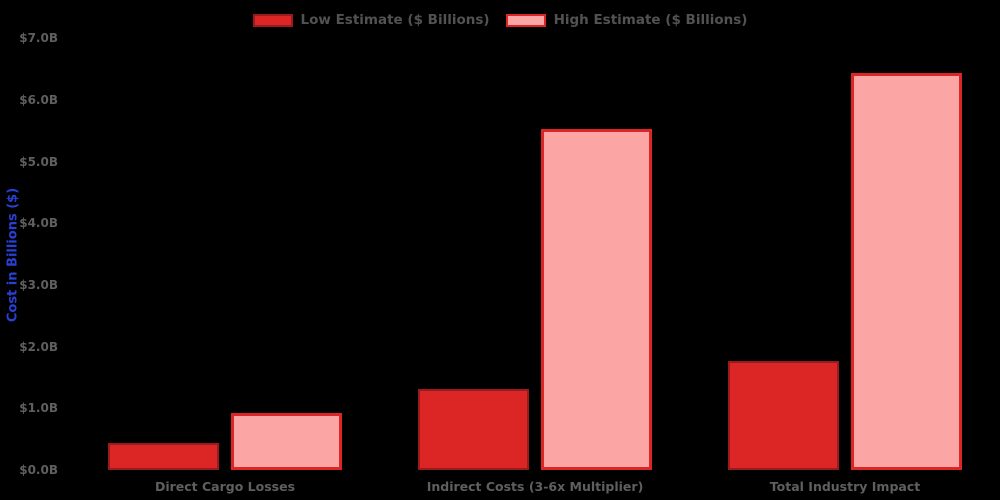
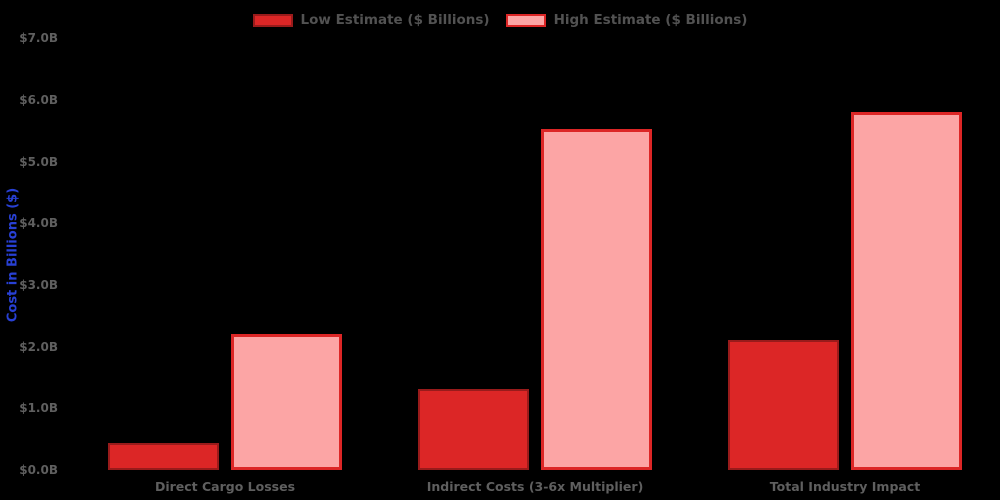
High Estimate ($ Billions)/Direct Cargo Losses: $0.9B -> $2.2B
Low Estimate ($ Billions)/Total Industry Impact: $1.8B -> $2.1B
High Estimate ($ Billions)/Total Industry Impact: $6.4B -> $5.8B
